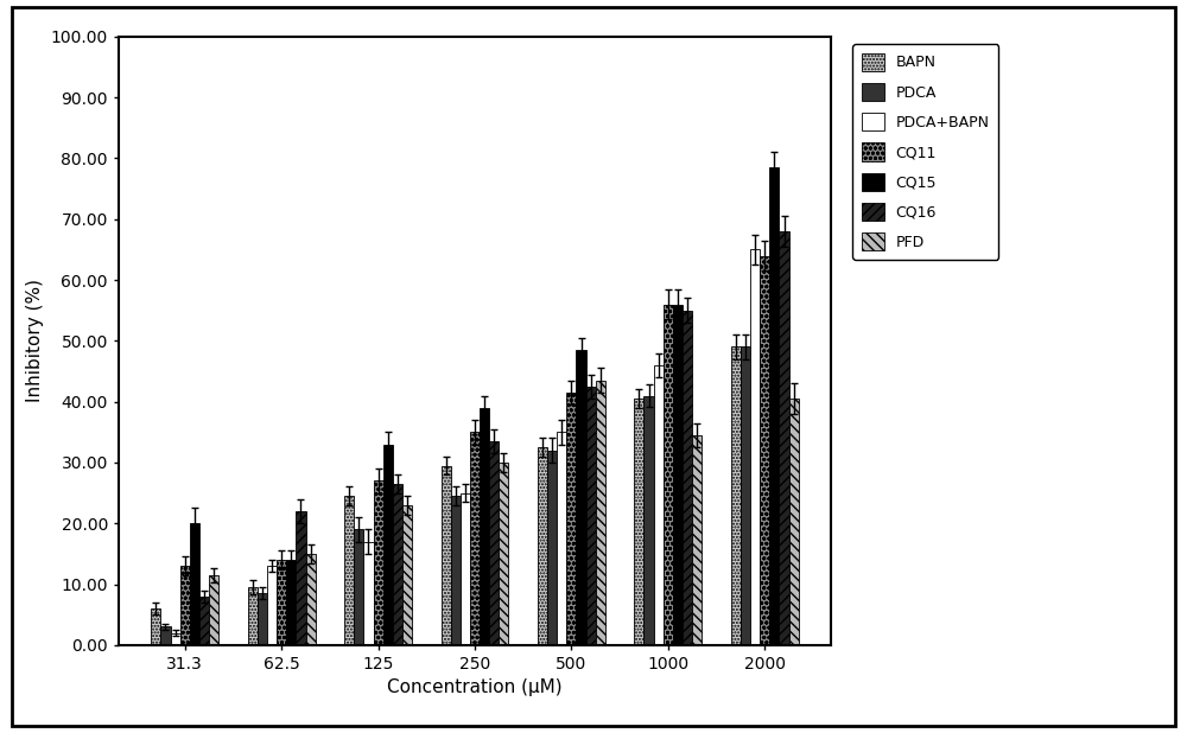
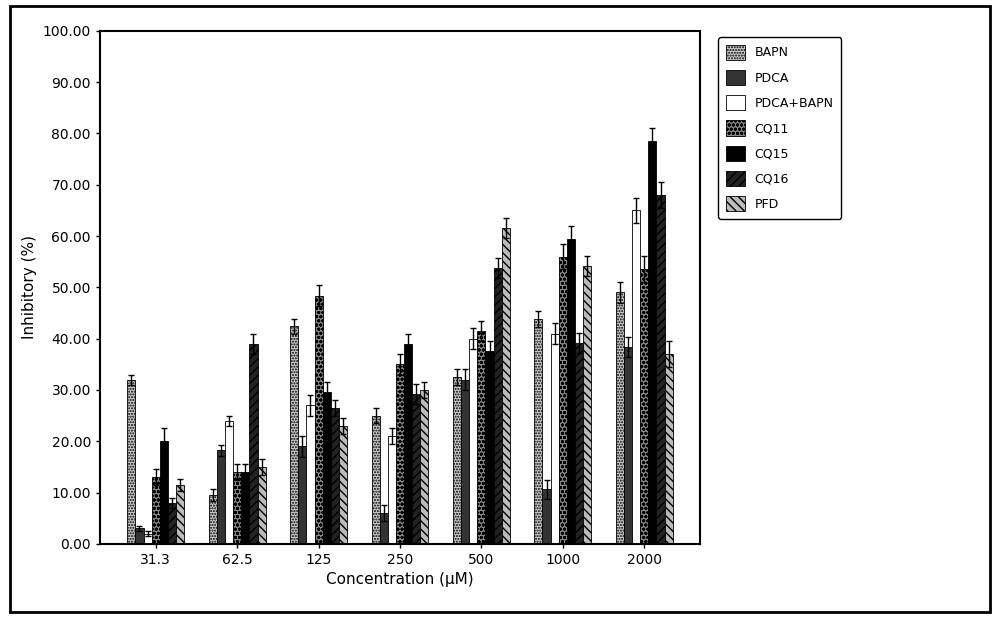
BAPN/31.3: 6.0 -> 32.0
PDCA/62.5: 8.5 -> 18.2
PDCA+BAPN/62.5: 13 -> 24
CQ16/62.5: 22.0 -> 39.0
BAPN/125: 24.5 -> 42.4
PDCA+BAPN/125: 17 -> 27
CQ11/125: 27.0 -> 48.4
CQ15/125: 33.0 -> 29.6
BAPN/250: 29.5 -> 25.0
PDCA/250: 24.5 -> 6.0
PDCA+BAPN/250: 25 -> 21
CQ16/250: 33.5 -> 29.2
PDCA+BAPN/500: 35 -> 40
CQ15/500: 48.5 -> 37.6
CQ16/500: 42.5 -> 53.8
PFD/500: 43.5 -> 61.6
BAPN/1000: 40.5 -> 43.8
PDCA/1000: 41.0 -> 10.6
PDCA+BAPN/1000: 46 -> 41
CQ15/1000: 56.0 -> 59.4
CQ16/1000: 55.0 -> 39.2
PFD/1000: 34.5 -> 54.2
PDCA/2000: 49.0 -> 38.4
CQ11/2000: 64.0 -> 53.6
PFD/2000: 40.5 -> 37.0
